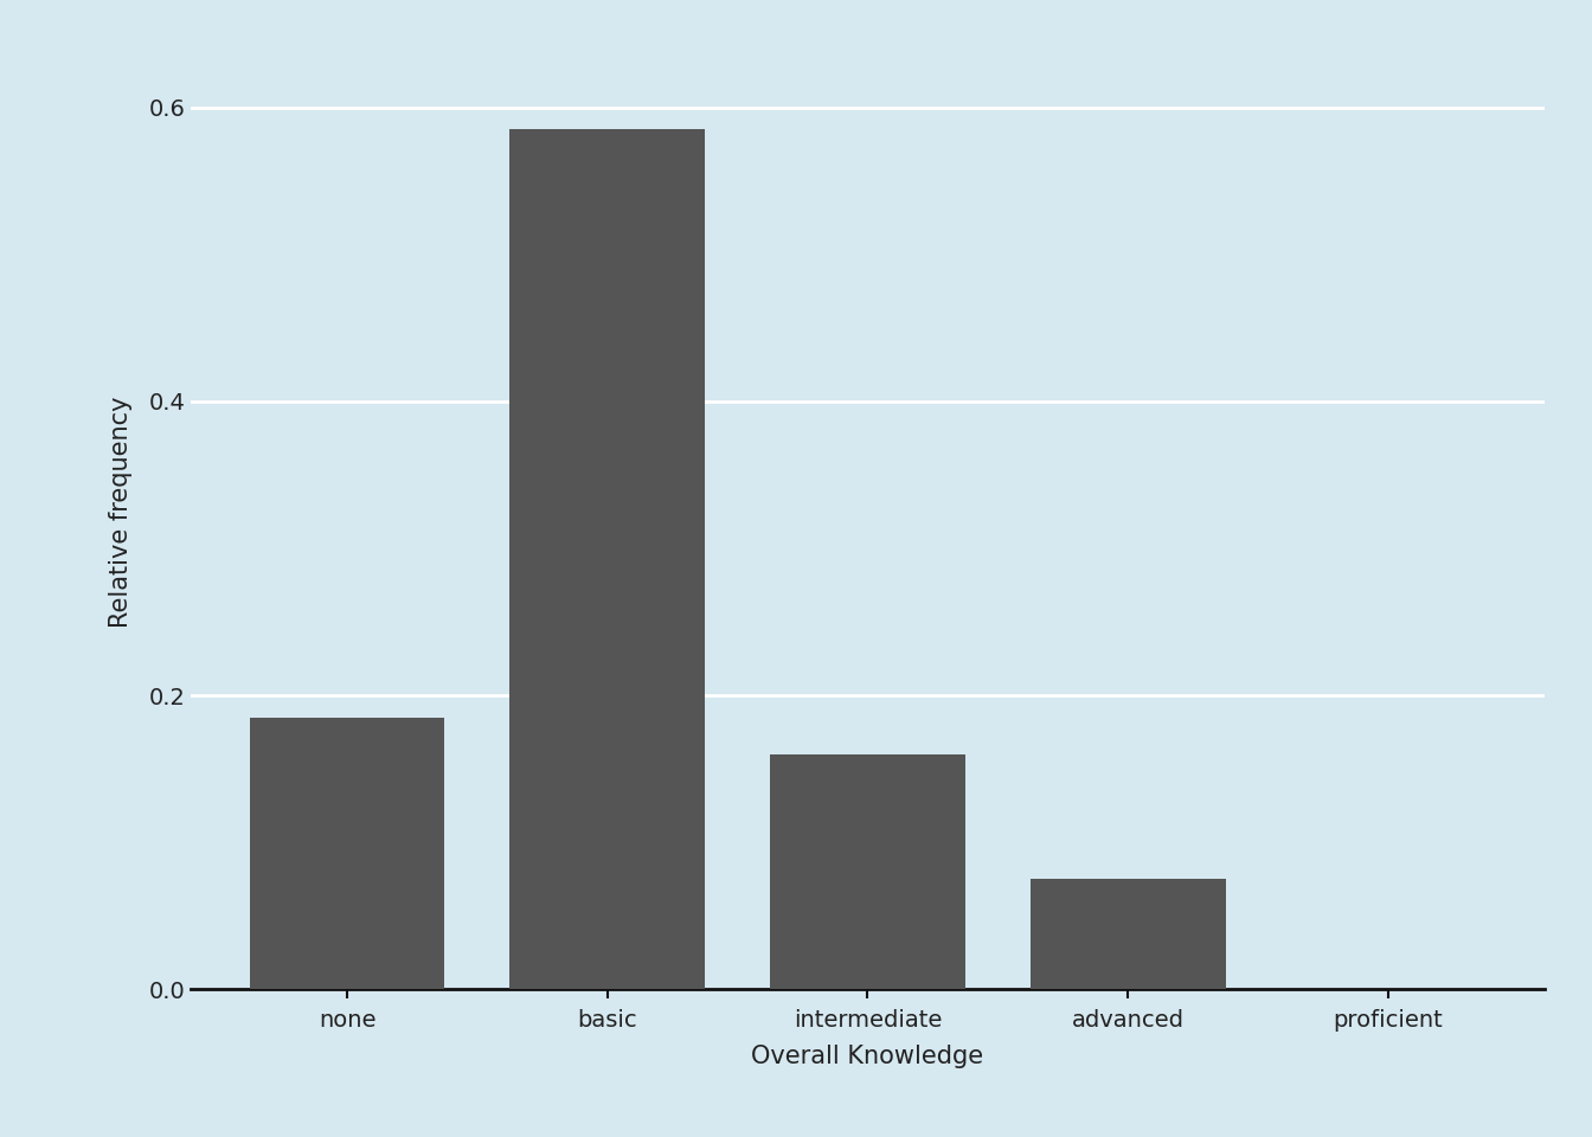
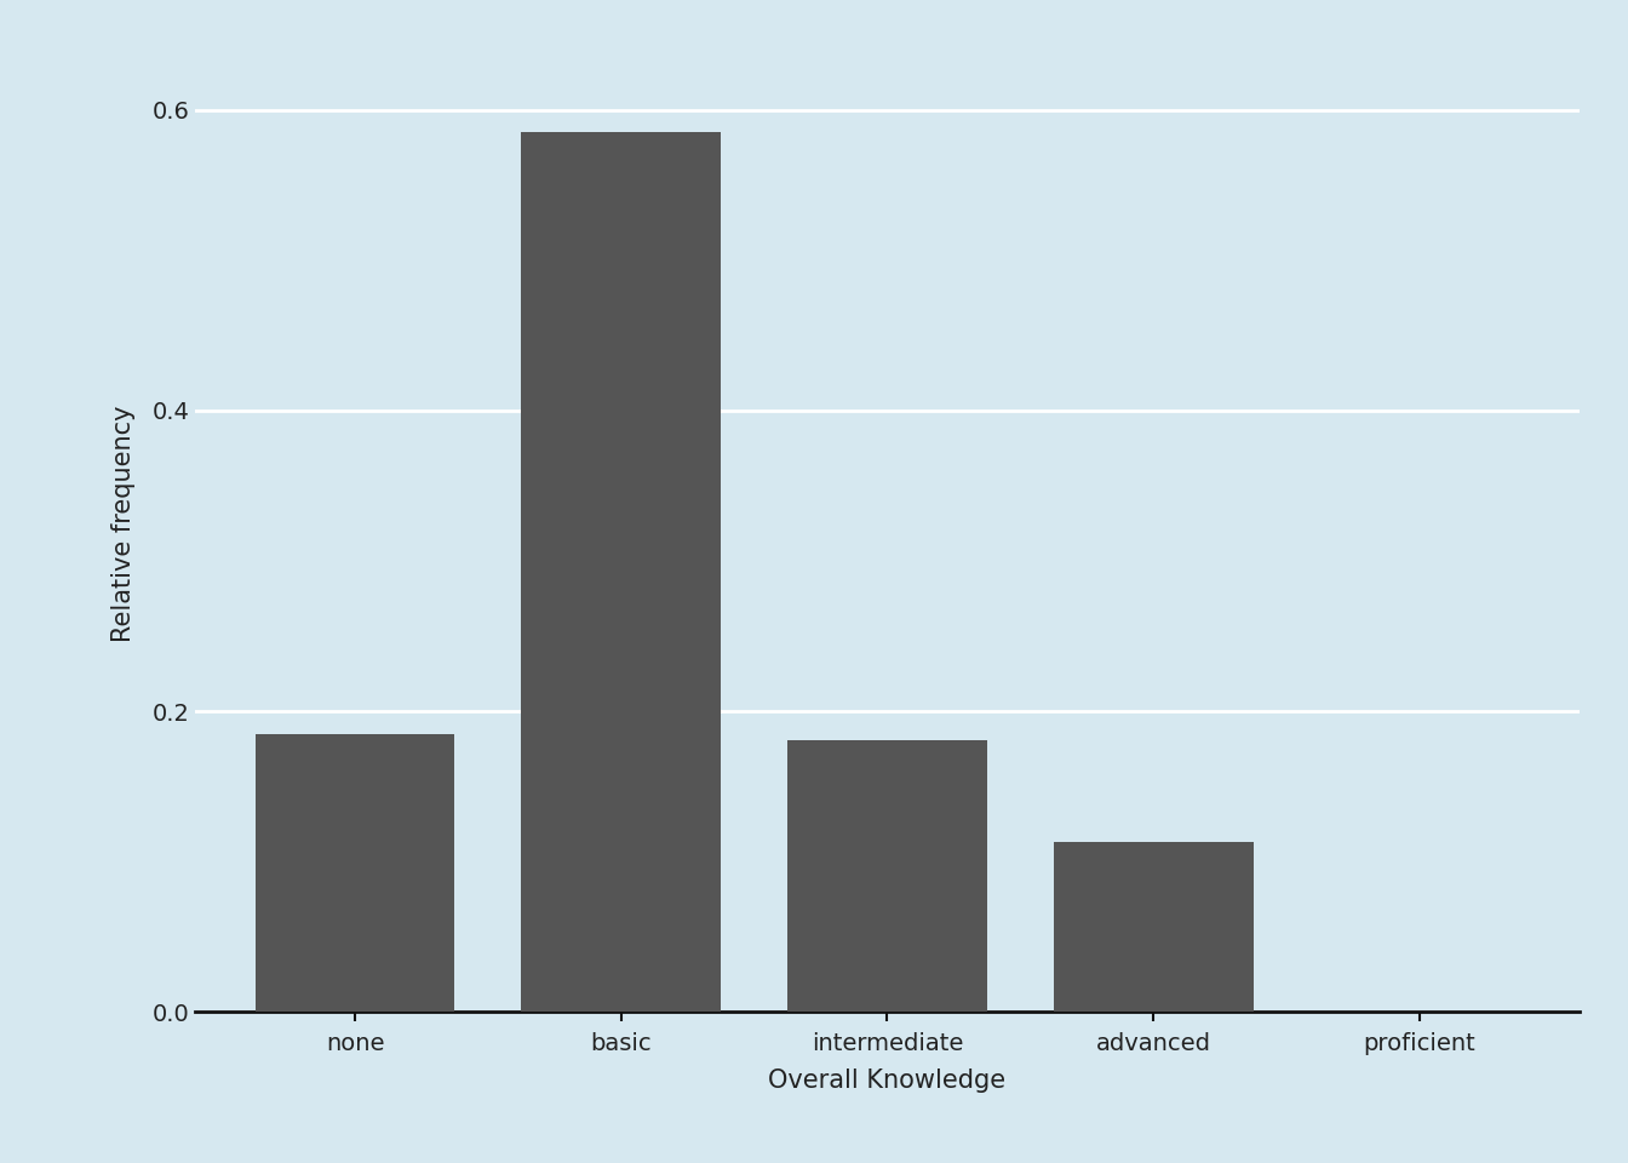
intermediate: 0.160 -> 0.181
advanced: 0.075 -> 0.113
